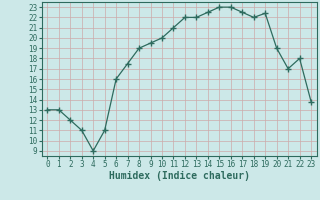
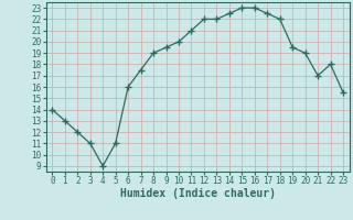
0: 13.0 -> 14.0
19: 22.4 -> 19.5
23: 13.8 -> 15.5
